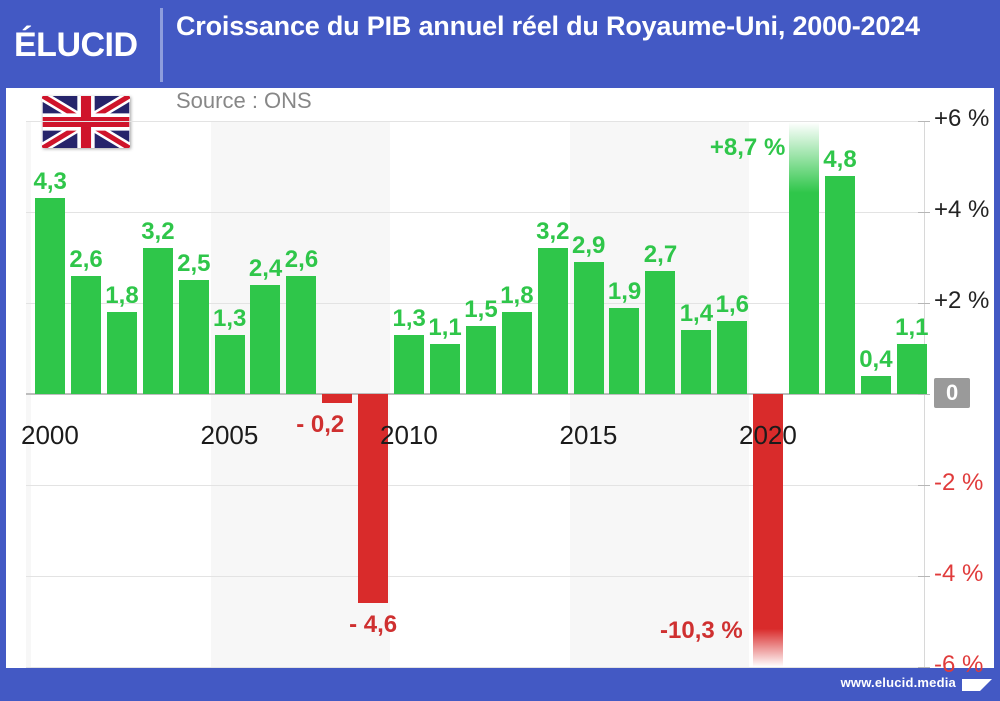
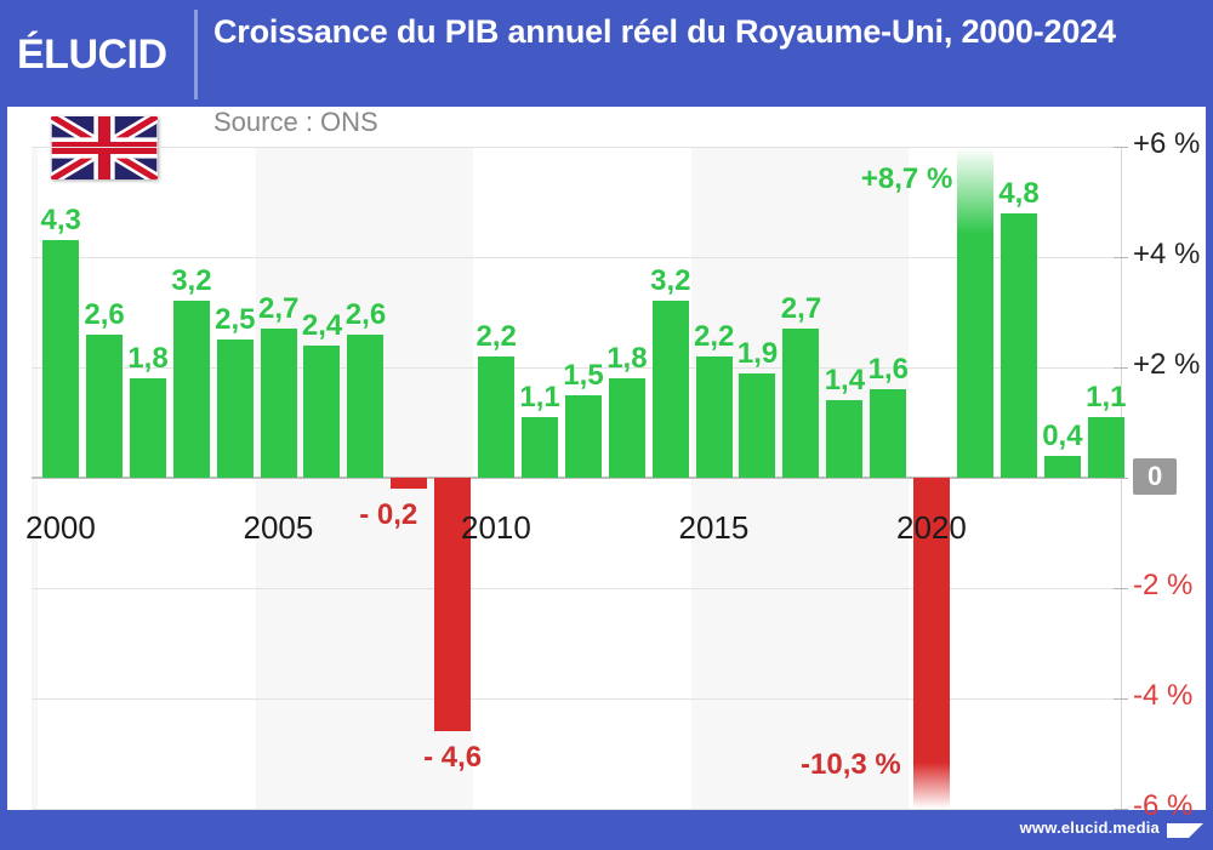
2005: 1,3 -> 2,7
2010: 1,3 -> 2,2
2015: 2,9 -> 2,2
